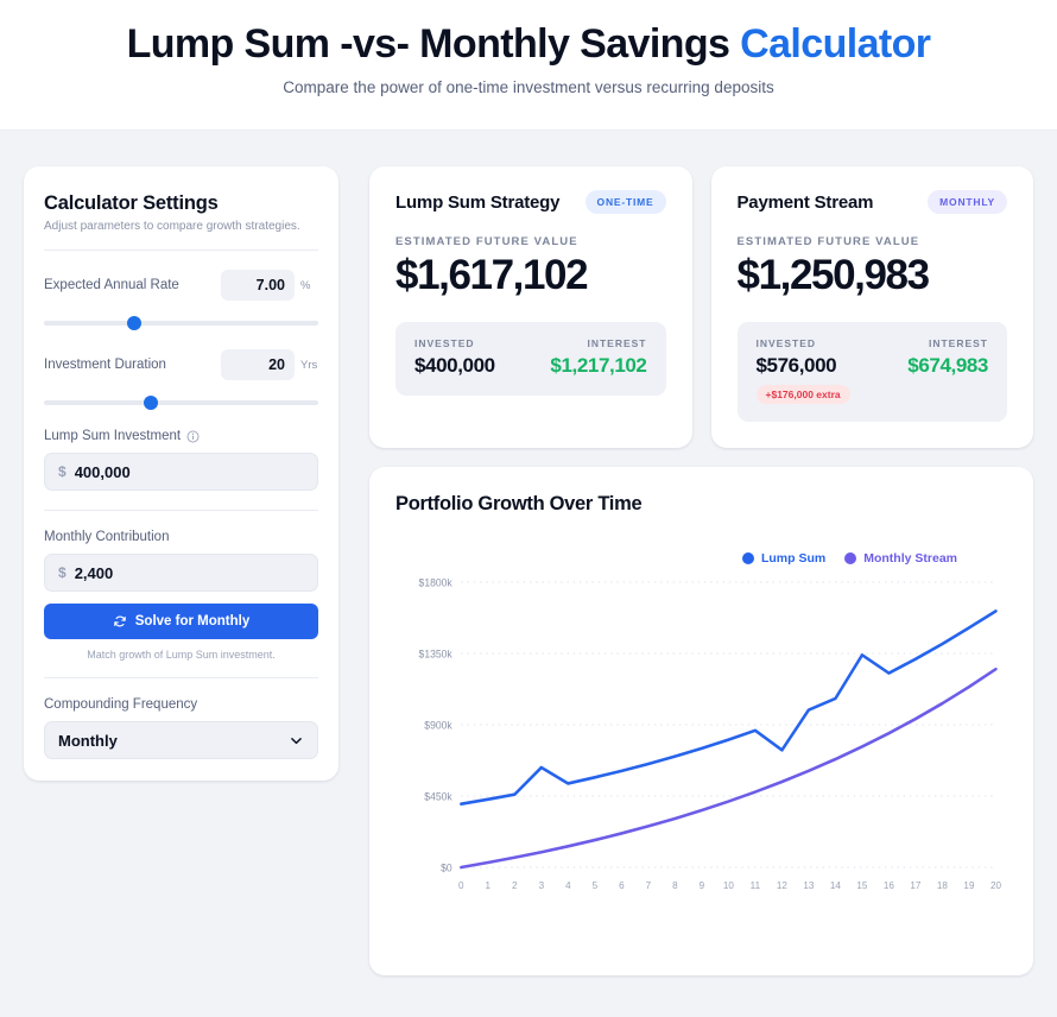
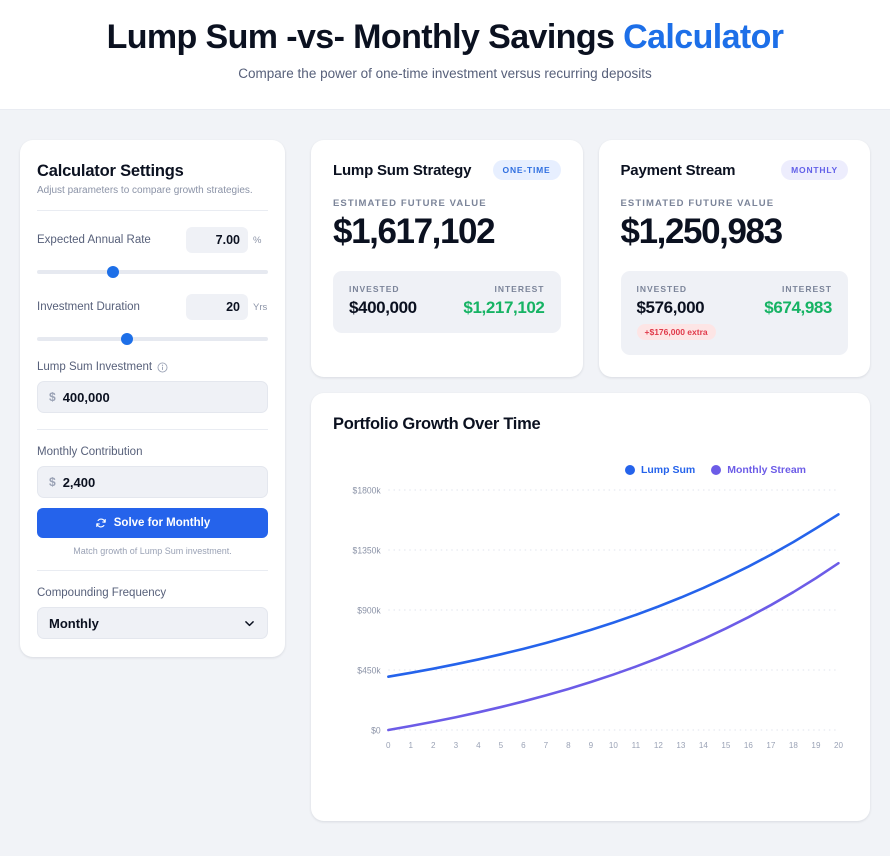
Lump Sum/3: $630k -> $490k
Lump Sum/12: $740k -> $930k
Lump Sum/15: $1340k -> $1140k
